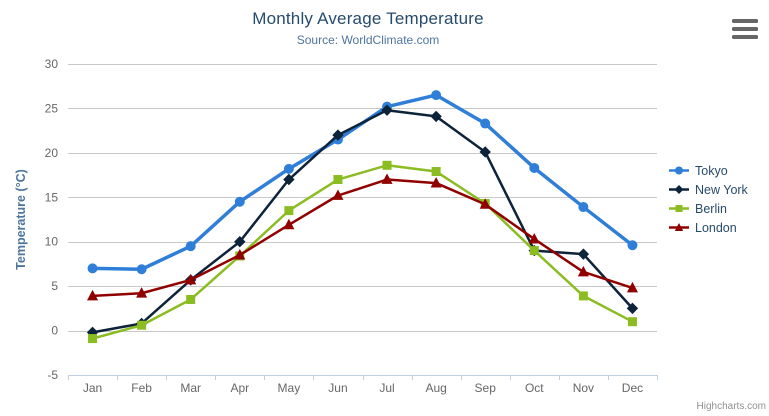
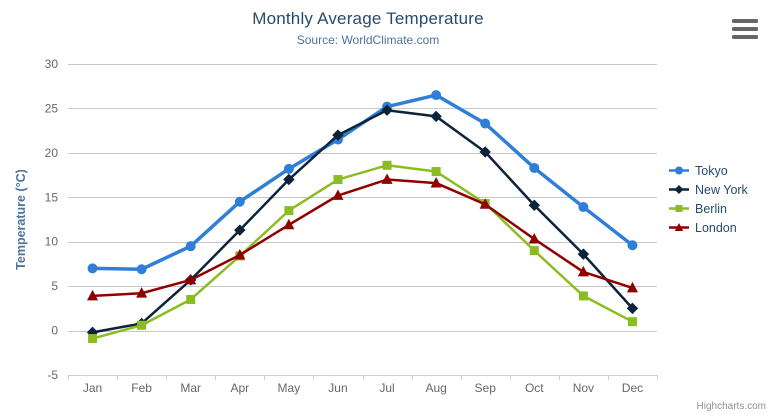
New York/Apr: 10 -> 11
New York/Oct: 9 -> 14
